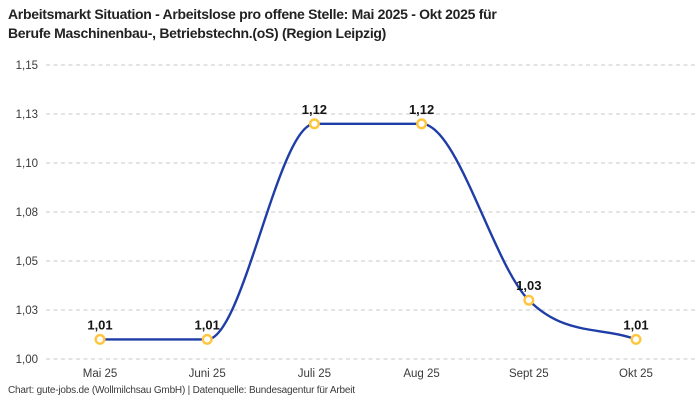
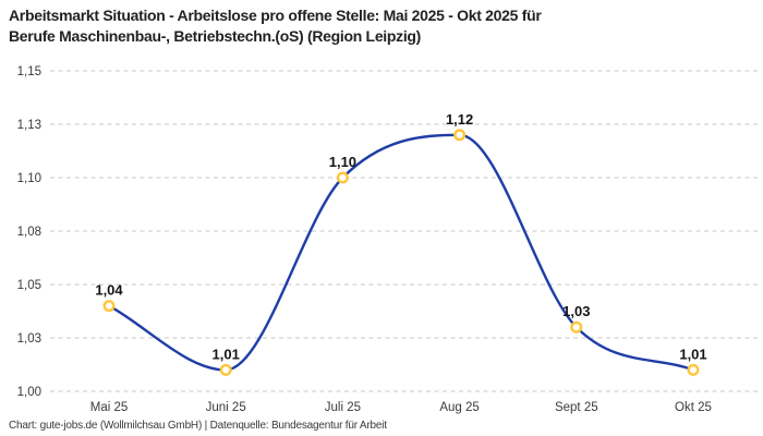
Mai 25: 1,01 -> 1,04
Juli 25: 1,12 -> 1,10
